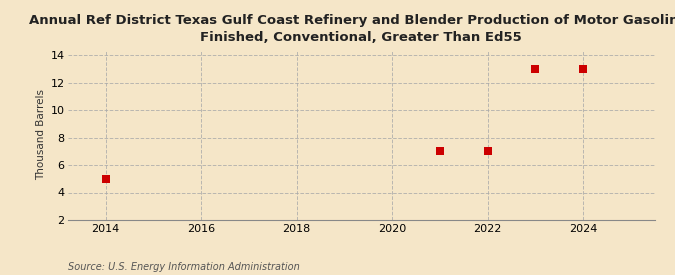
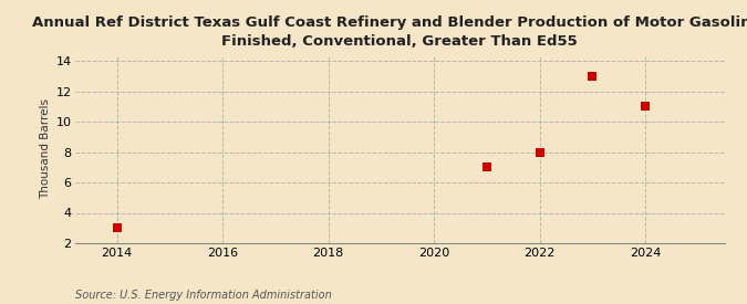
2014: 5 -> 3
2022: 7 -> 8
2024: 13 -> 11
